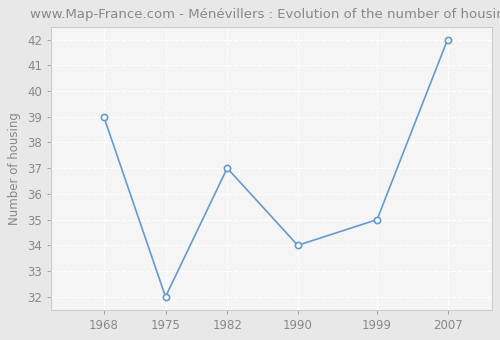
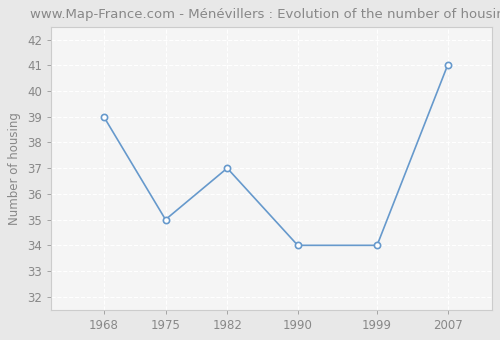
1975: 32 -> 35
1999: 35 -> 34
2007: 42 -> 41
